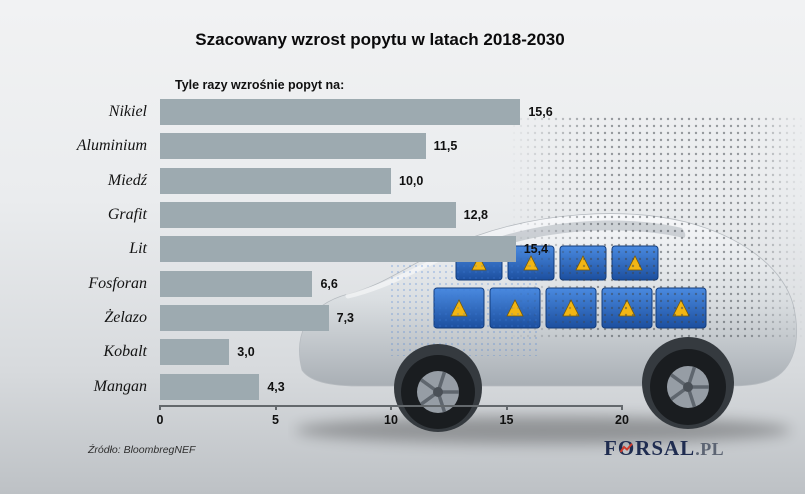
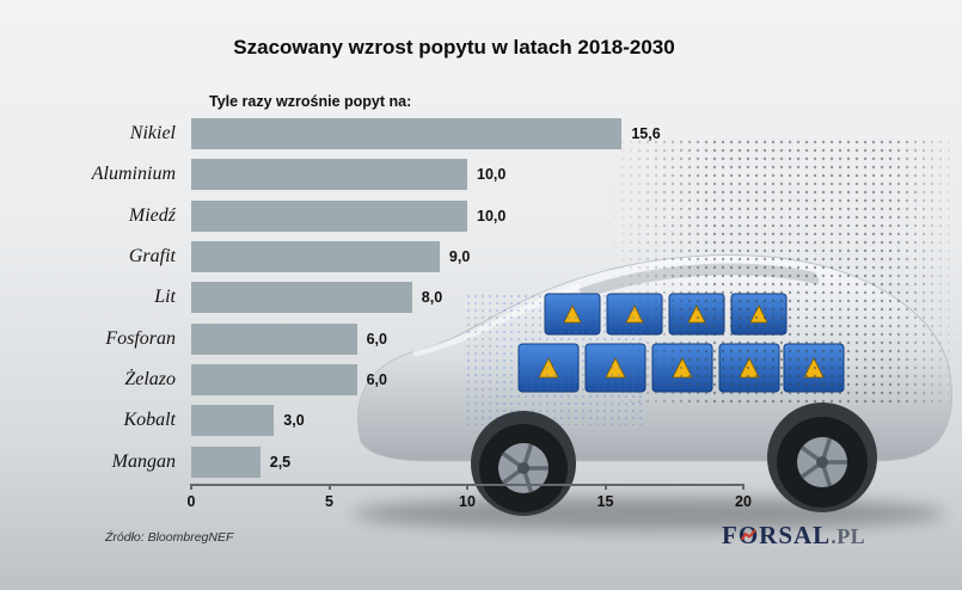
Aluminium: 11,5 -> 10,0
Grafit: 12,8 -> 9,0
Lit: 15,4 -> 8,0
Fosforan: 6,6 -> 6,0
Żelazo: 7,3 -> 6,0
Mangan: 4,3 -> 2,5
